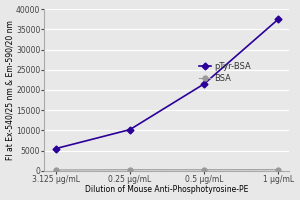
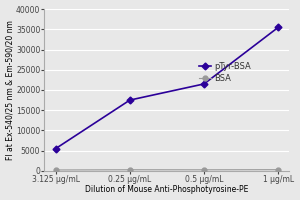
pTyr-BSA/0.25 μg/mL: 10200 -> 17500
pTyr-BSA/1 μg/mL: 37500 -> 35500
